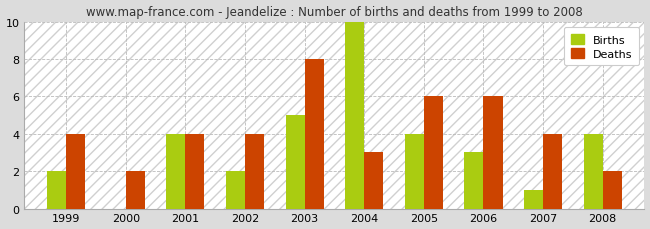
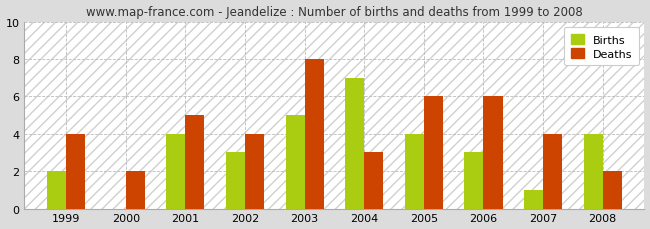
Deaths/2001: 4 -> 5
Births/2002: 2 -> 3
Births/2004: 10 -> 7
